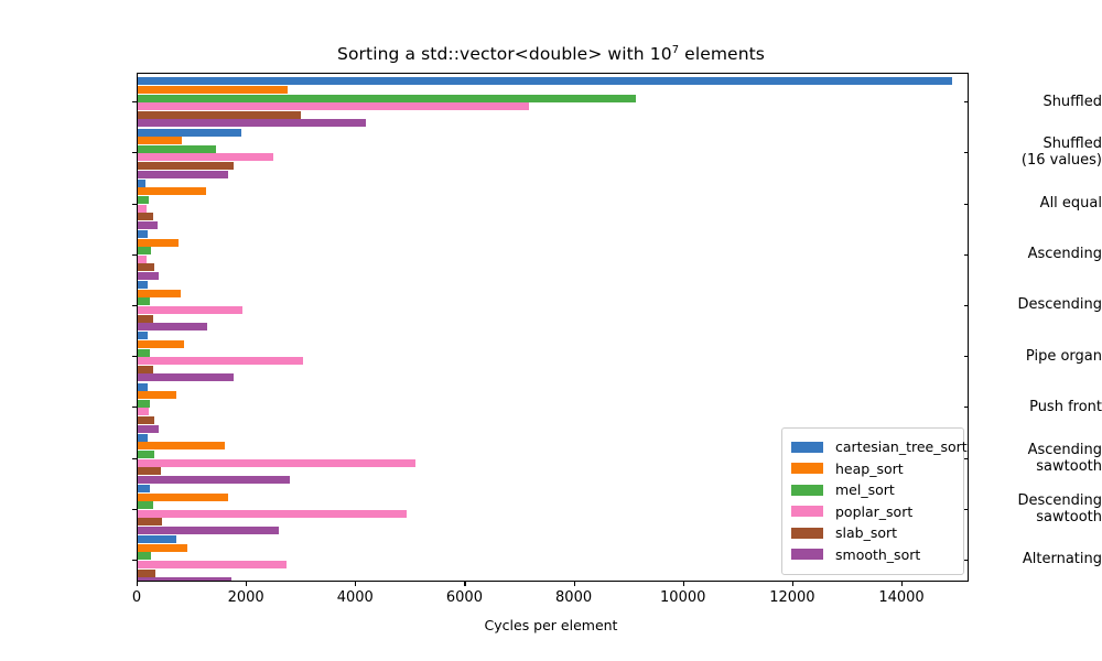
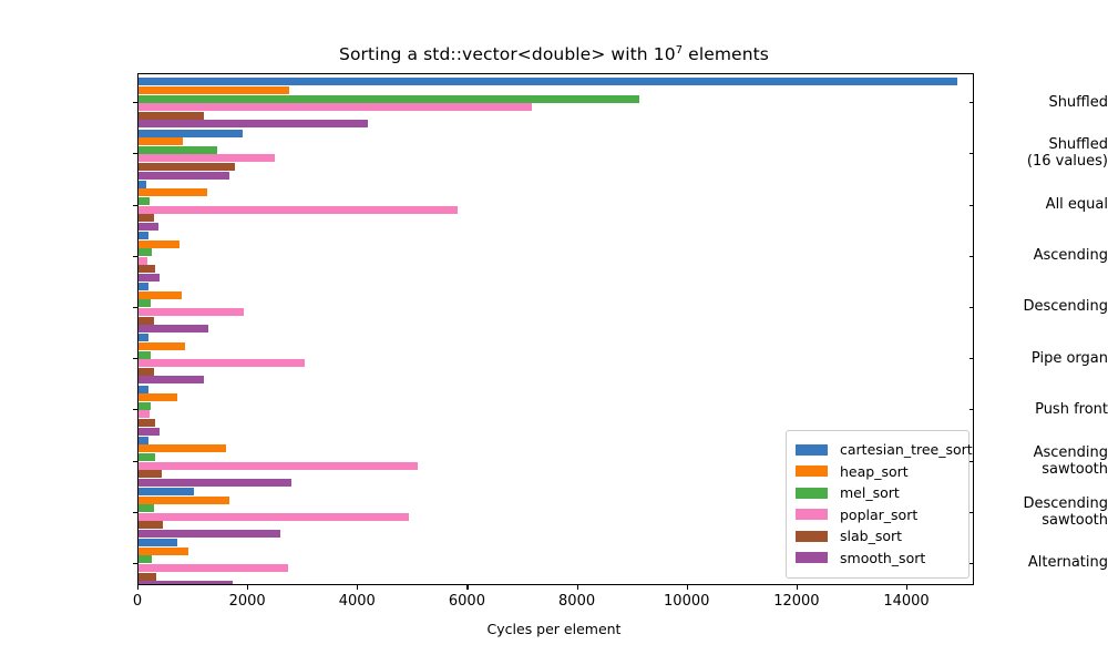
slab_sort/Shuffled: 3000 -> 1200
poplar_sort/All equal: 200 -> 5800
smooth_sort/Pipe organ: 1800 -> 1200
cartesian_tree_sort/Descending sawtooth: 200 -> 1000
